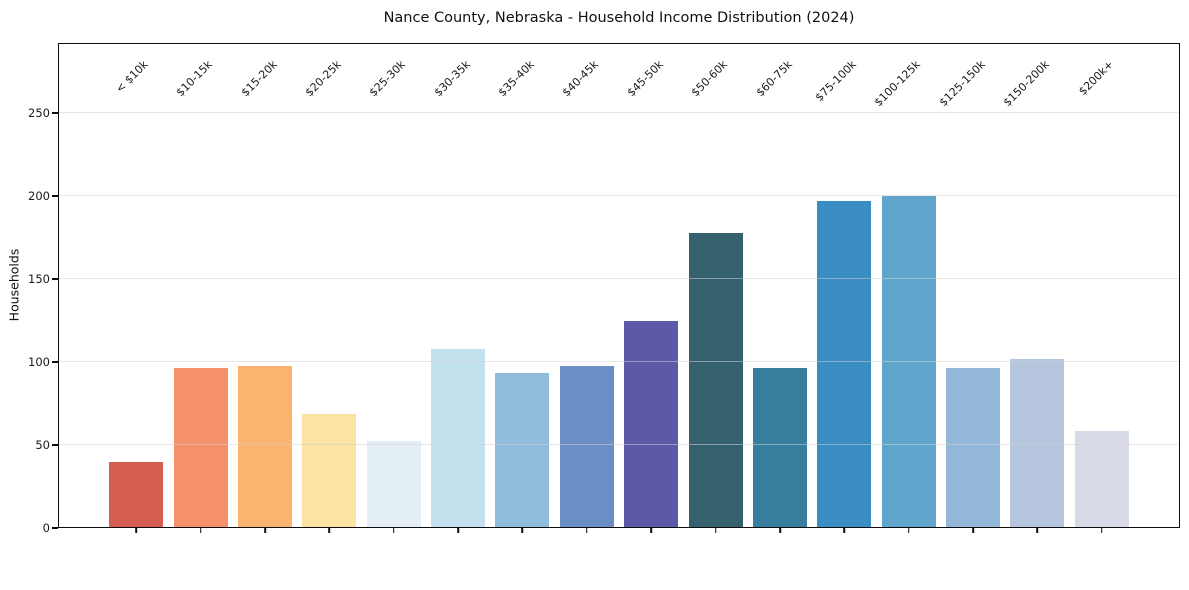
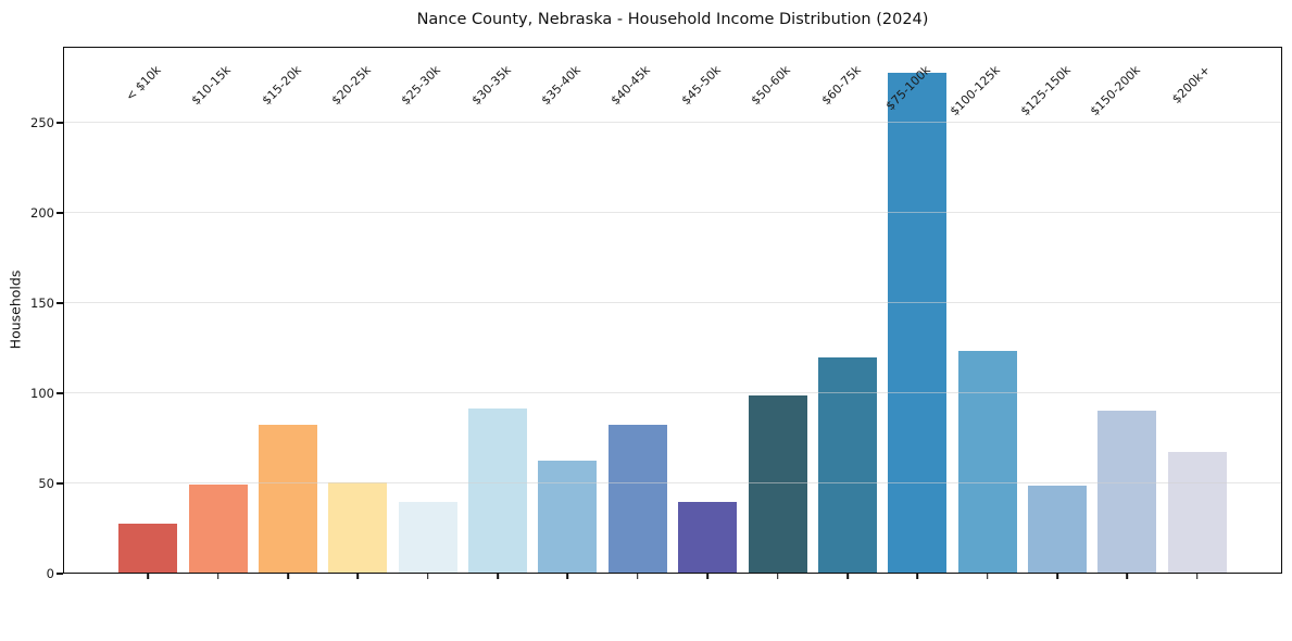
< $10k: 39 -> 27
$10-15k: 96 -> 49
$15-20k: 97 -> 82
$20-25k: 68 -> 50
$25-30k: 52 -> 39
$30-35k: 107 -> 91
$35-40k: 93 -> 62
$40-45k: 97 -> 82
$45-50k: 124 -> 39
$50-60k: 177 -> 98
$60-75k: 96 -> 119
$75-100k: 196 -> 277
$100-125k: 199 -> 123
$125-150k: 96 -> 48
$150-200k: 101 -> 90
$200k+: 58 -> 67
